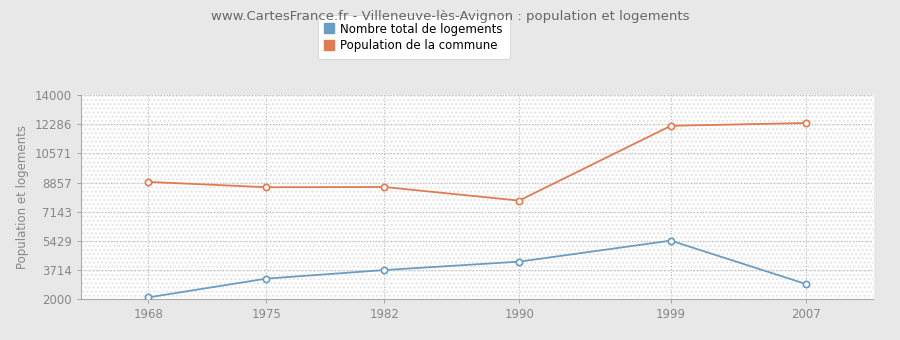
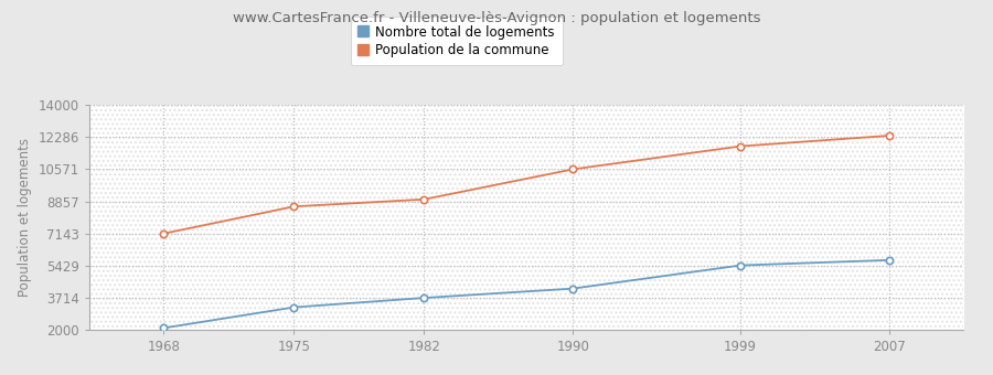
Population de la commune/1968: 8900 -> 7100
Population de la commune/1982: 8600 -> 9000
Population de la commune/1990: 7800 -> 10600
Population de la commune/1999: 12200 -> 11800
Nombre total de logements/2007: 2900 -> 5700
